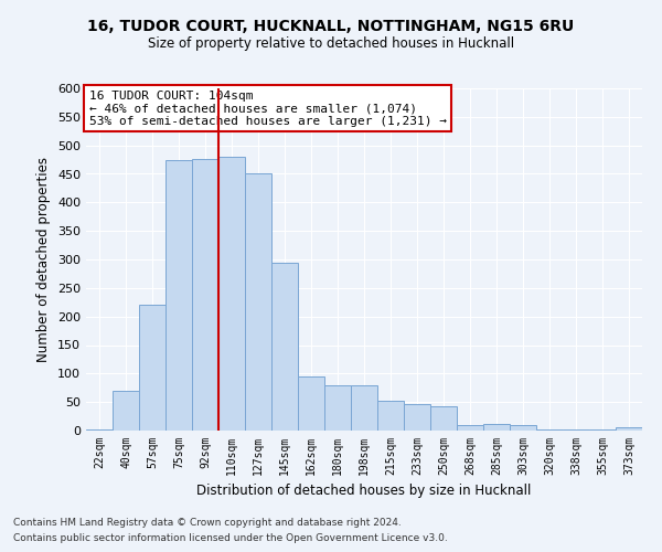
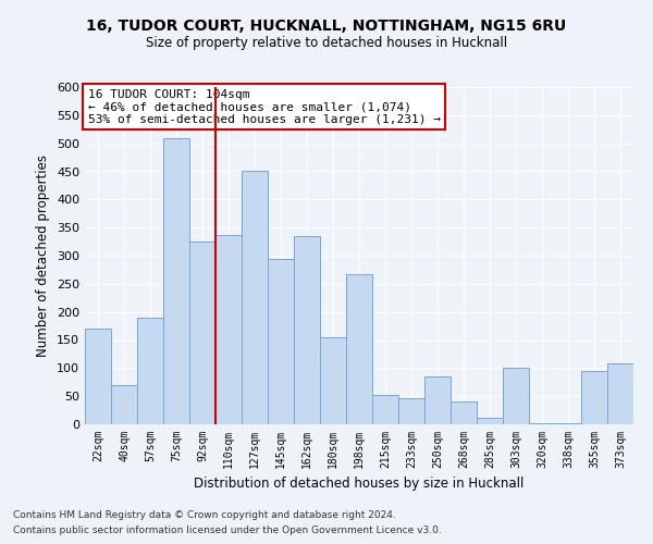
22sqm: 2 -> 170
57sqm: 220 -> 190
75sqm: 475 -> 510
92sqm: 477 -> 326
110sqm: 480 -> 336
162sqm: 95 -> 334
180sqm: 80 -> 154
198sqm: 80 -> 268
250sqm: 42 -> 86
268sqm: 10 -> 40
303sqm: 10 -> 100
355sqm: 1 -> 94
373sqm: 5 -> 108
